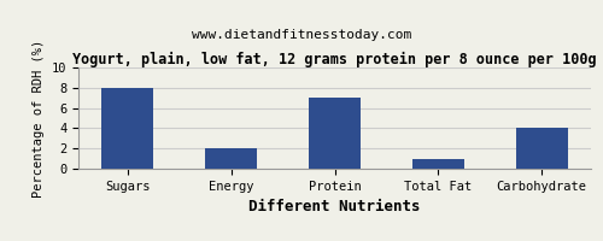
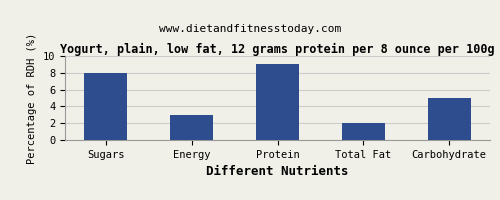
Energy: 2 -> 3
Protein: 7 -> 9
Total Fat: 1 -> 2
Carbohydrate: 4 -> 5
